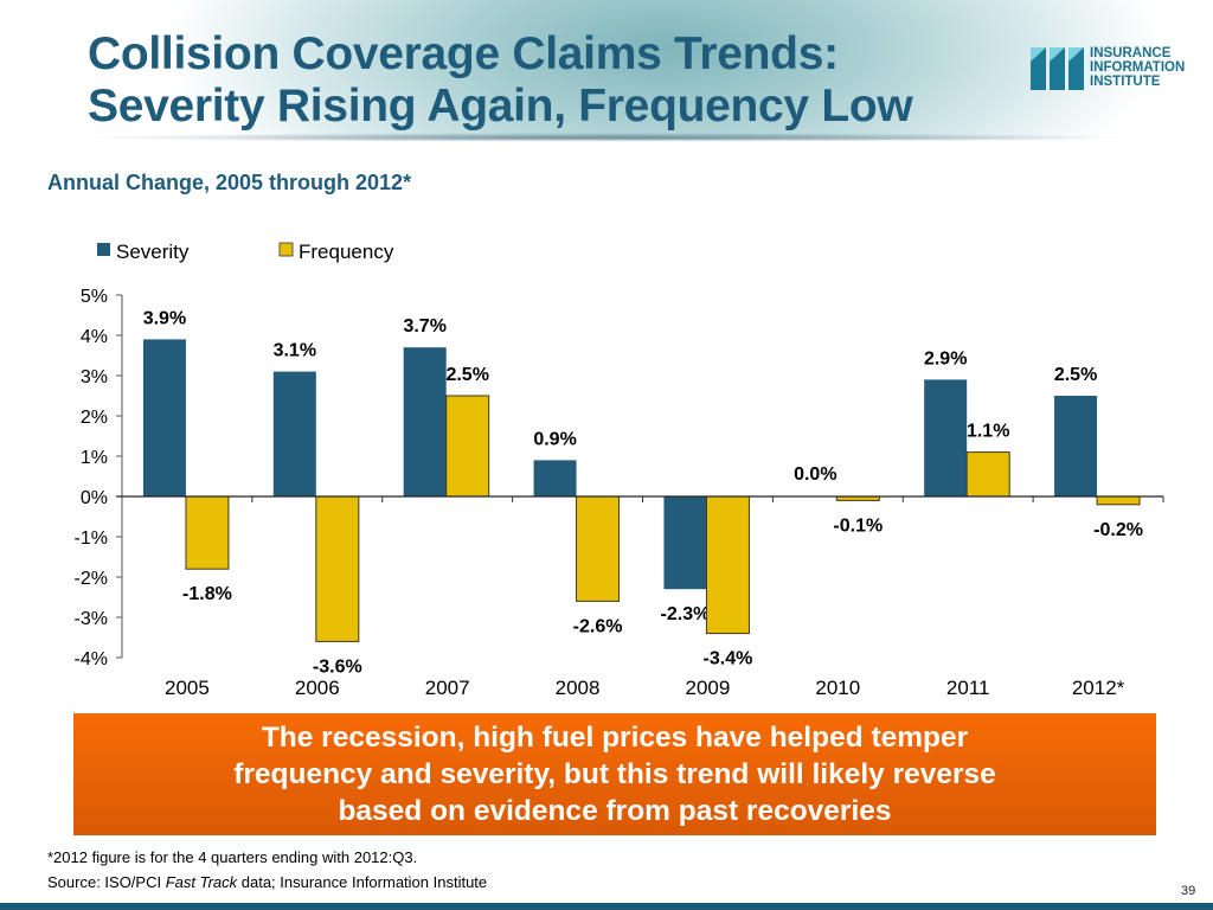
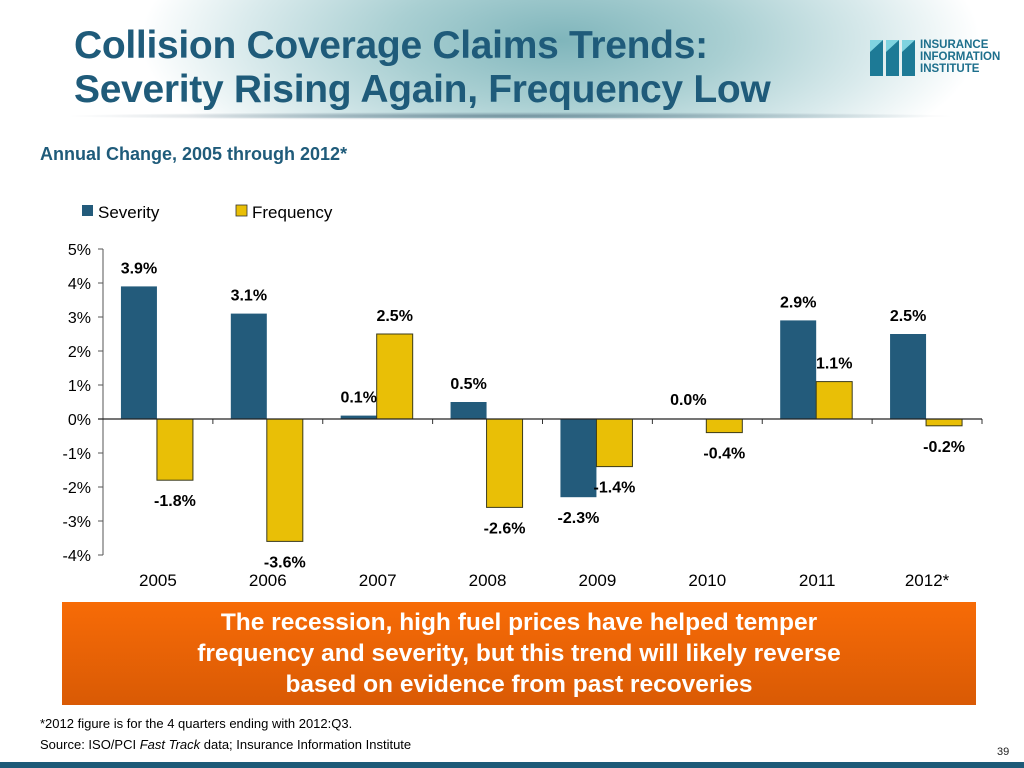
Severity/2007: 3.7% -> 0.1%
Severity/2008: 0.9% -> 0.5%
Frequency/2009: -3.4% -> -1.4%
Frequency/2010: -0.1% -> -0.4%
